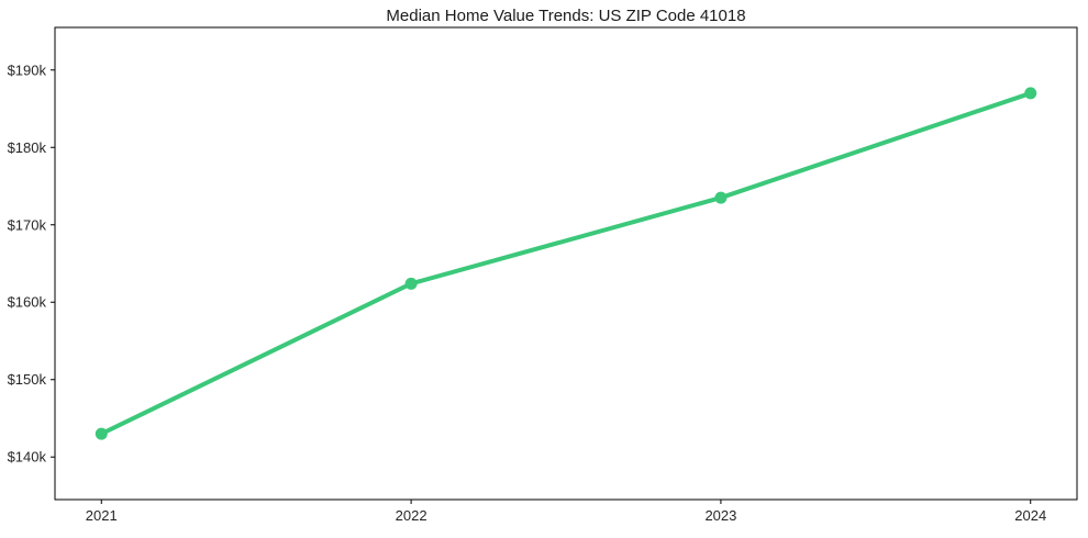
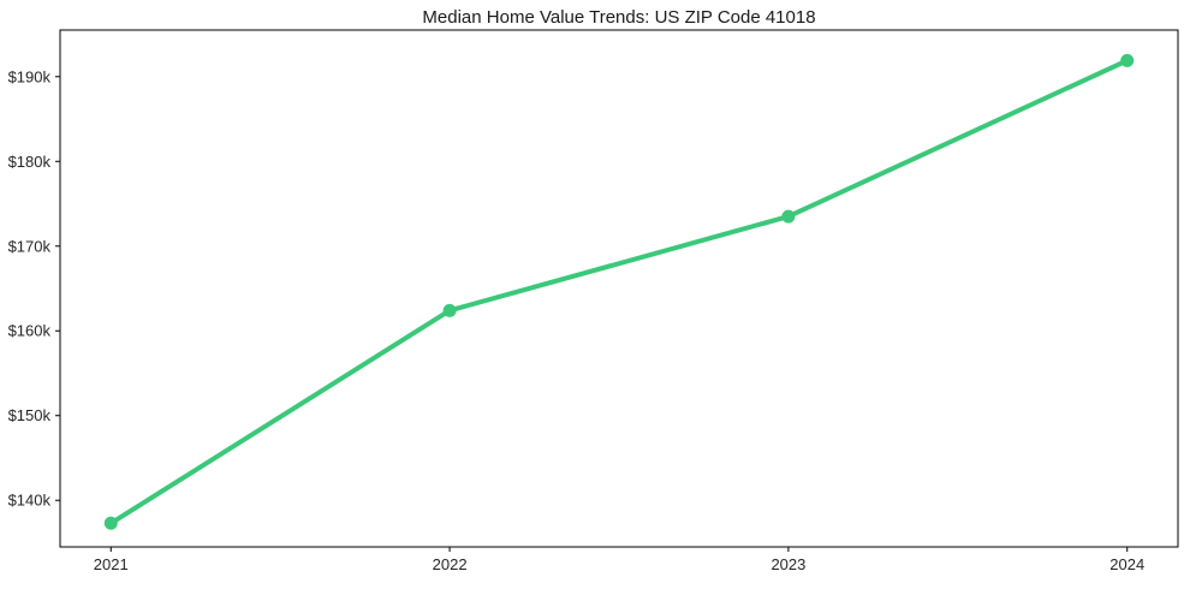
2021: $143k -> $137k
2024: $187k -> $192k
